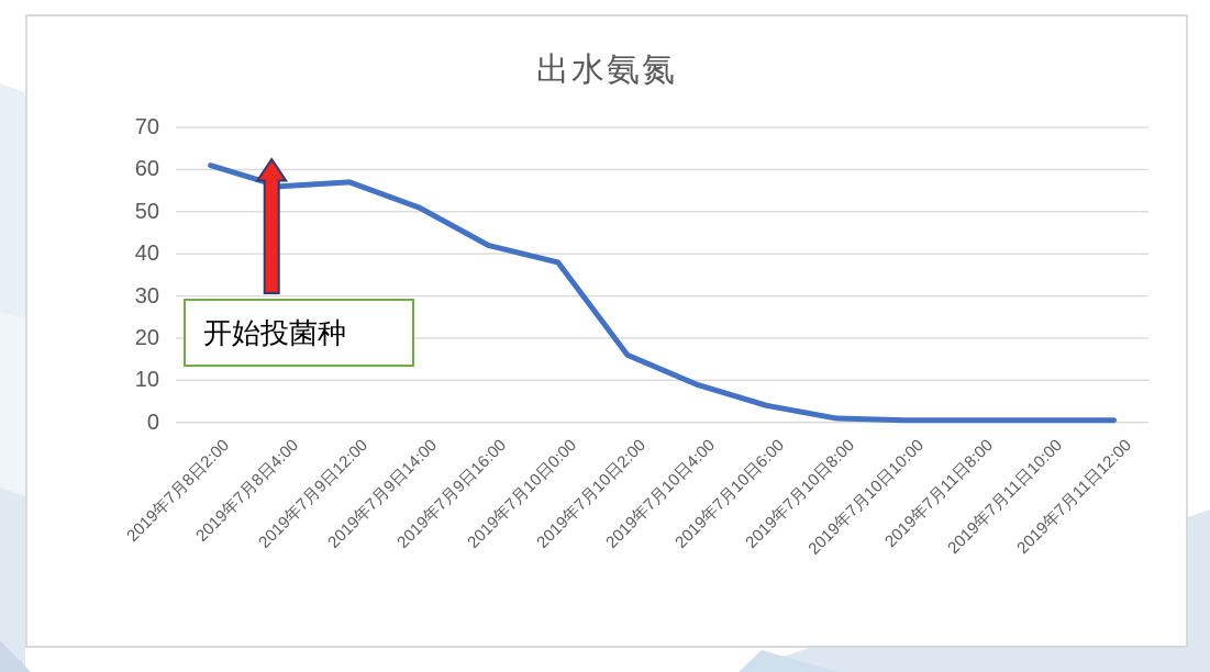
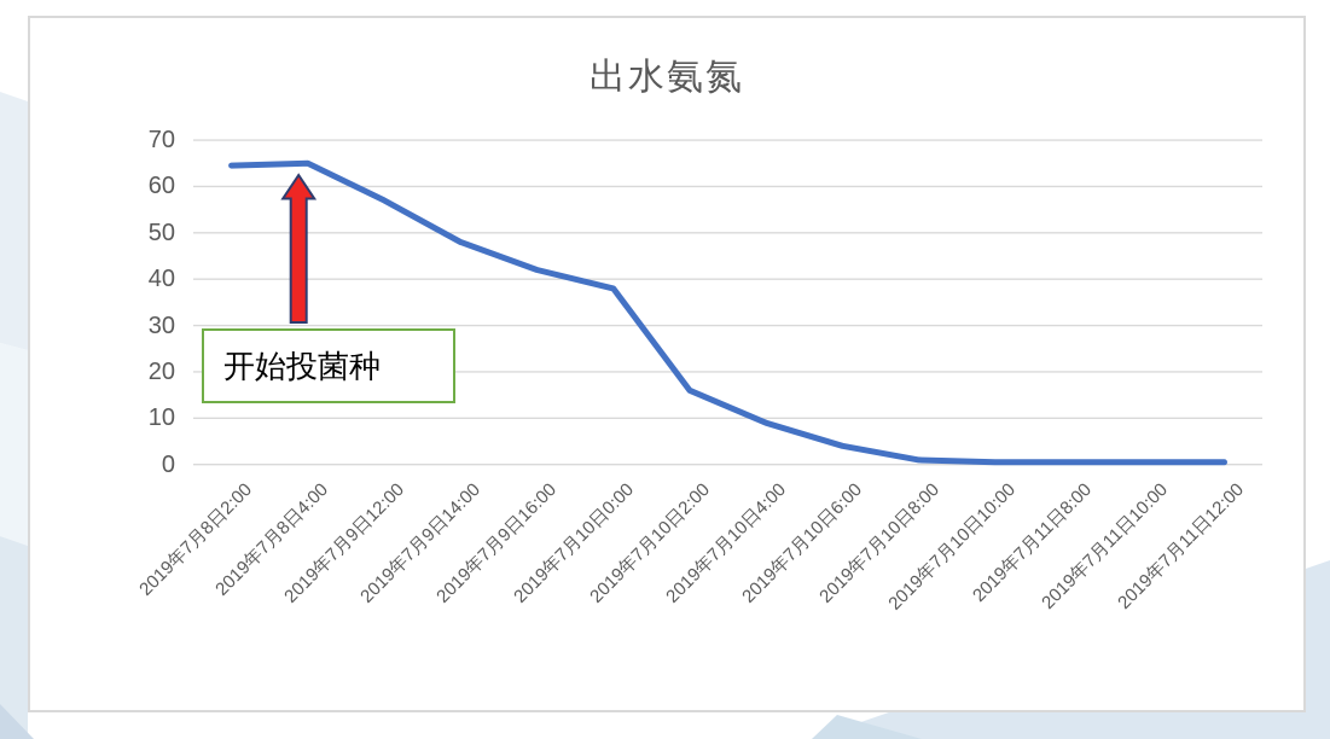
2019年7月8日2:00: 61 -> 64
2019年7月8日4:00: 56 -> 65
2019年7月9日14:00: 51 -> 48
